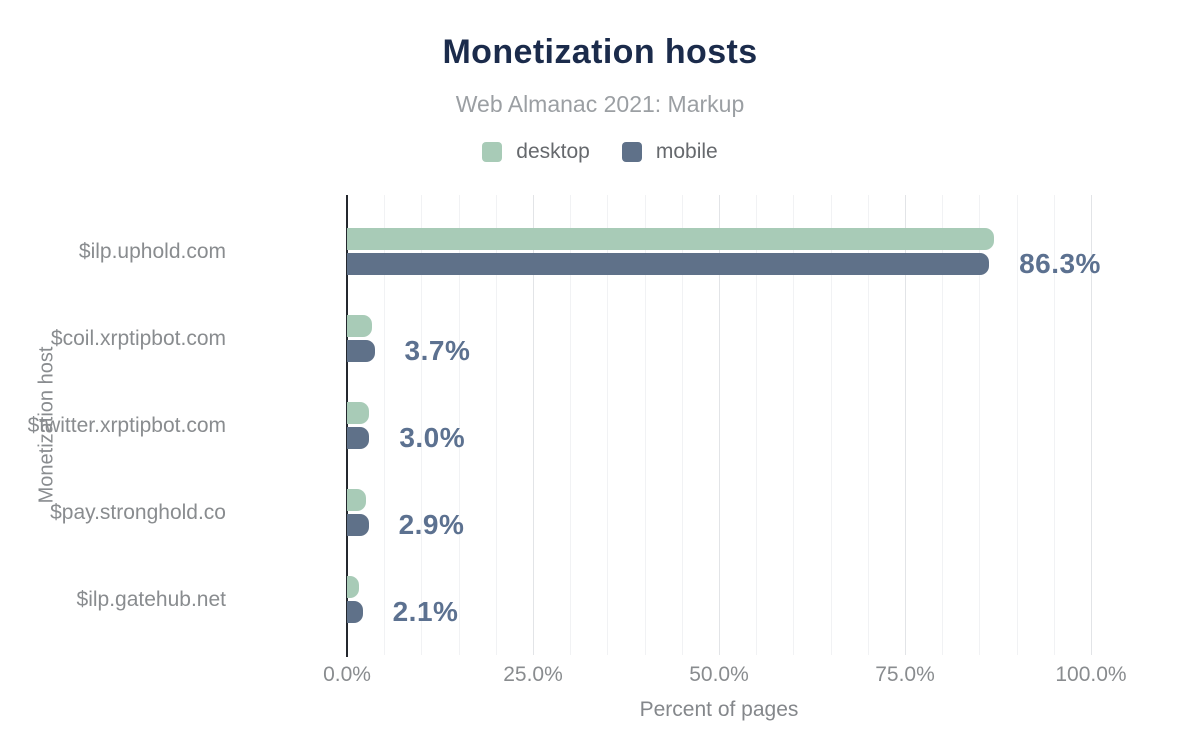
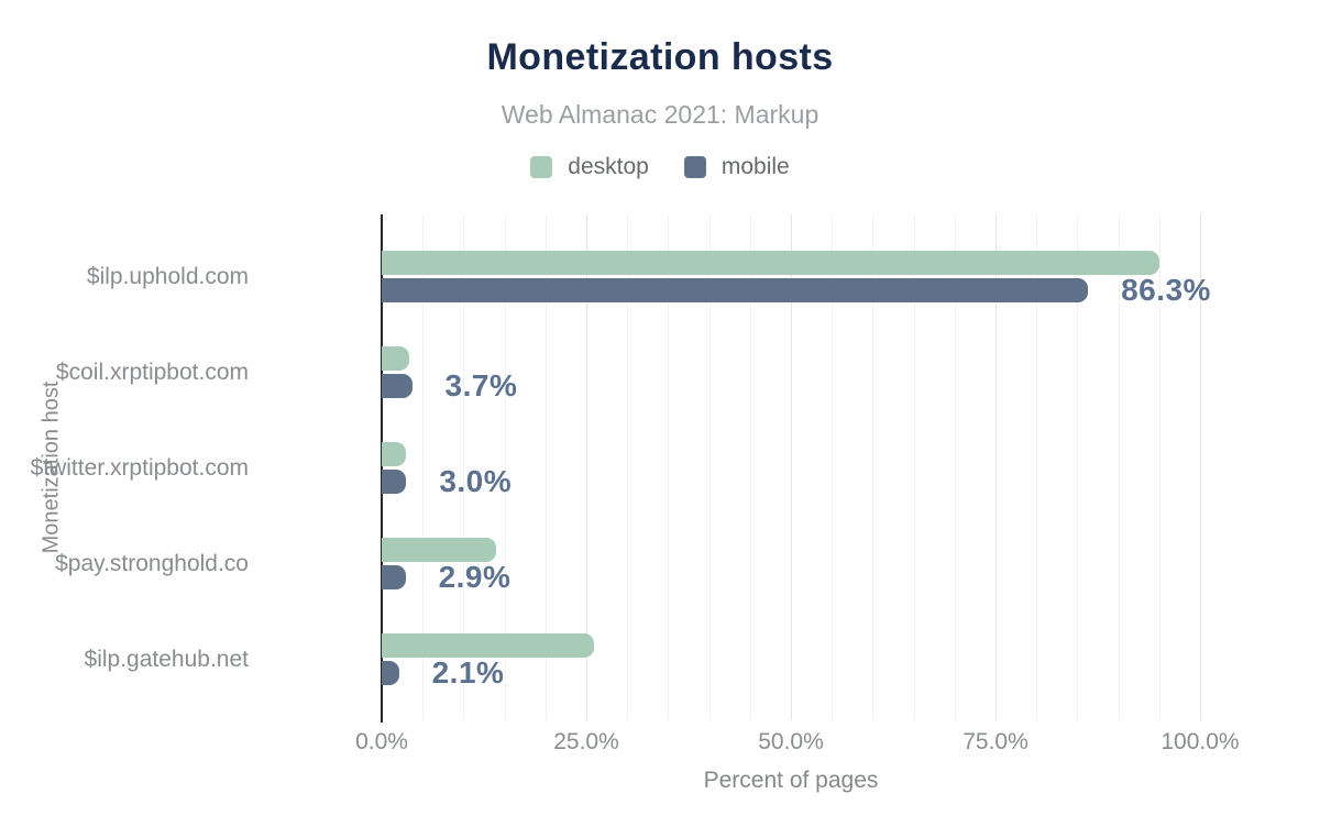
desktop/$ilp.uphold.com: 87% -> 95%
desktop/$pay.stronghold.co: 2% -> 14%
desktop/$ilp.gatehub.net: 2% -> 26%
